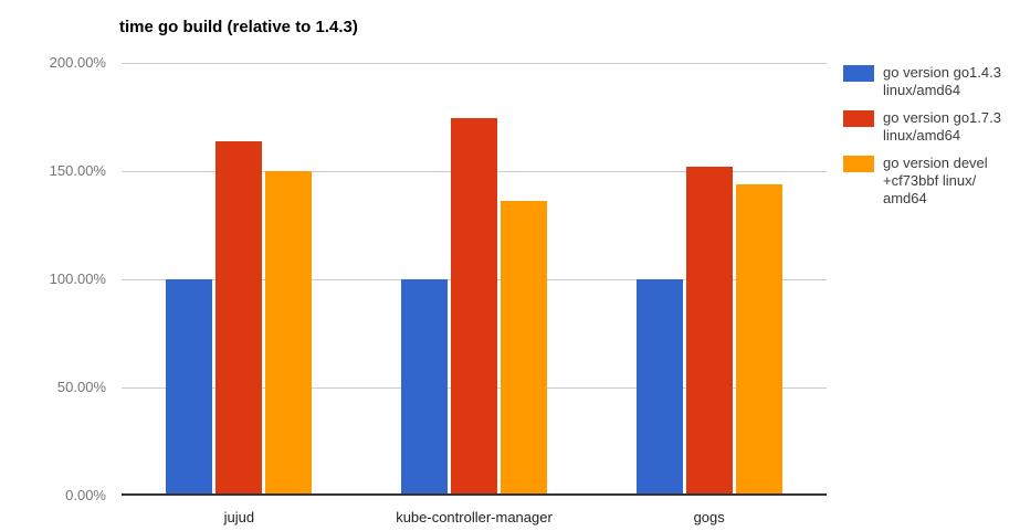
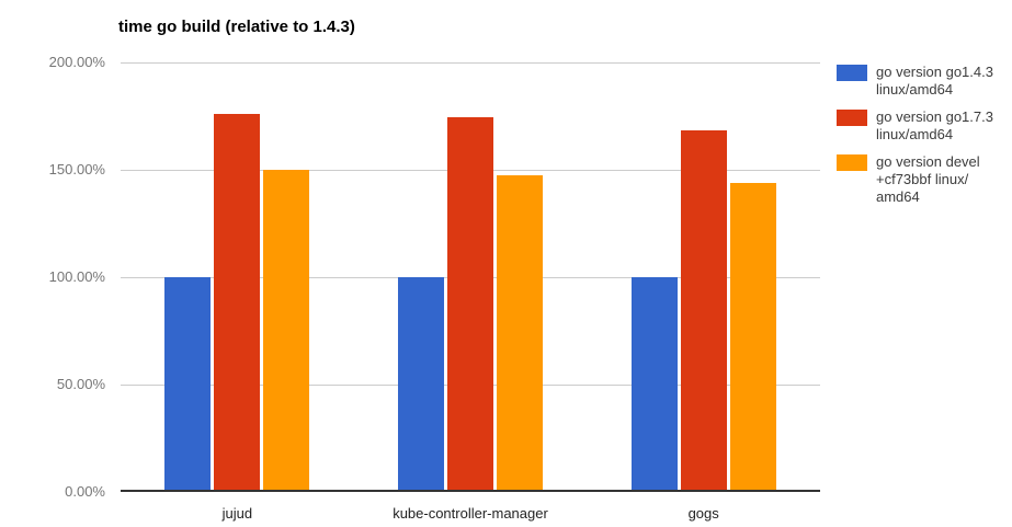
go version go1.7.3 linux/amd64/jujud: 164% -> 176%
go version devel +cf73bbf linux/amd64/kube-controller-manager: 136% -> 148%
go version go1.7.3 linux/amd64/gogs: 152% -> 168%
